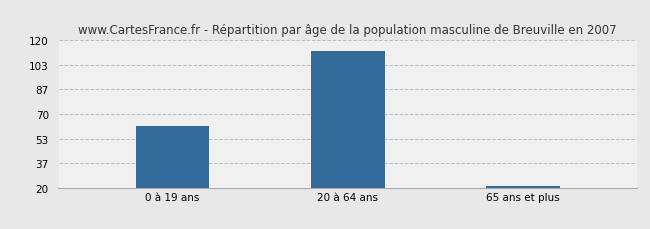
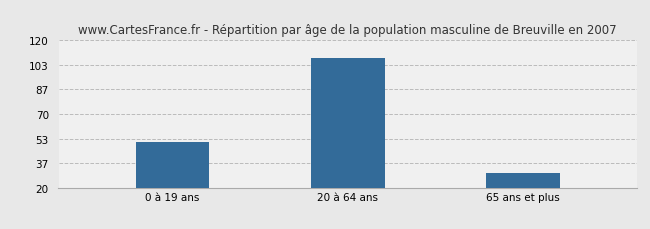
0 à 19 ans: 62 -> 51
20 à 64 ans: 113 -> 108
65 ans et plus: 21 -> 30
